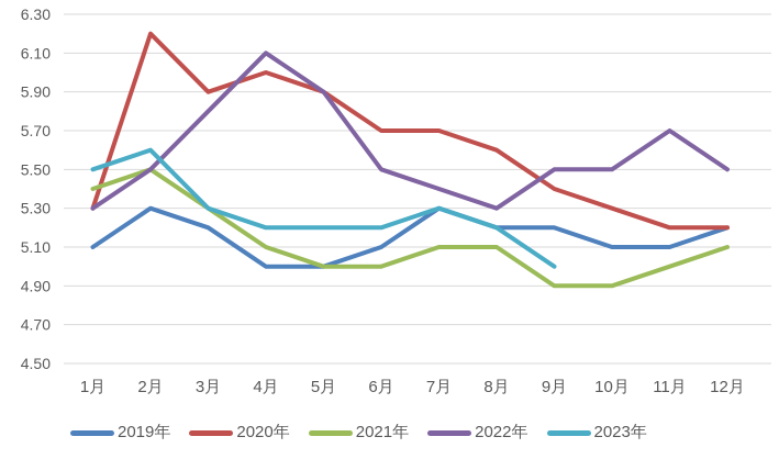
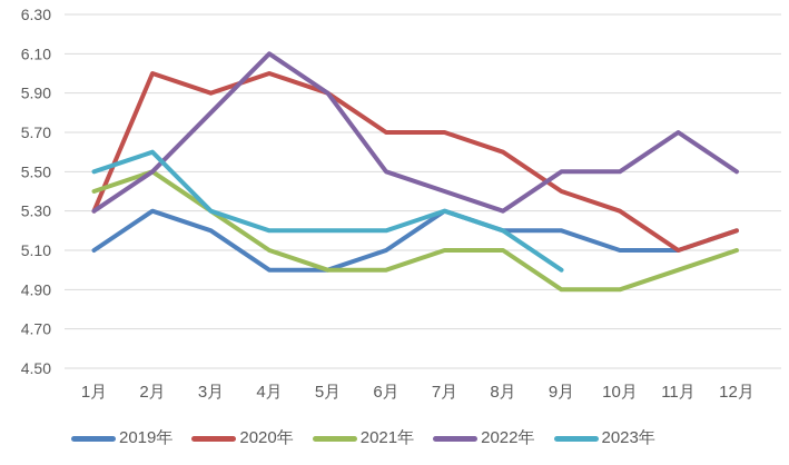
2020年/2月: 6.2 -> 6.0
2020年/11月: 5.2 -> 5.1
